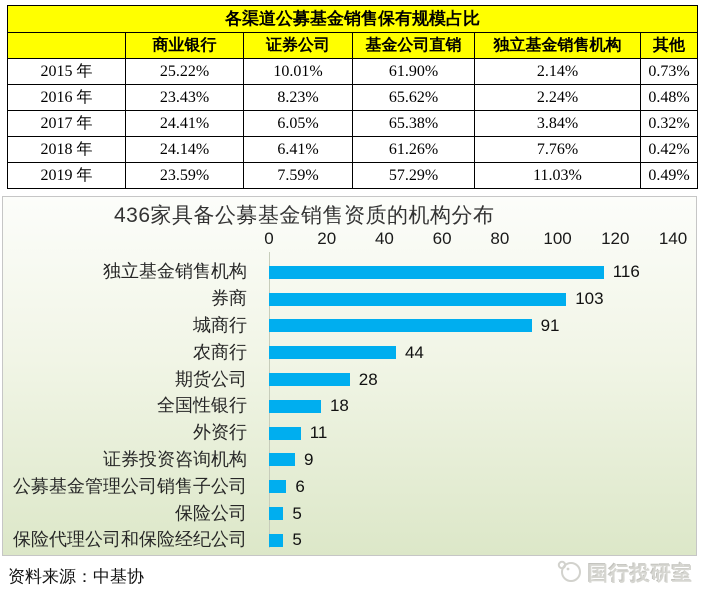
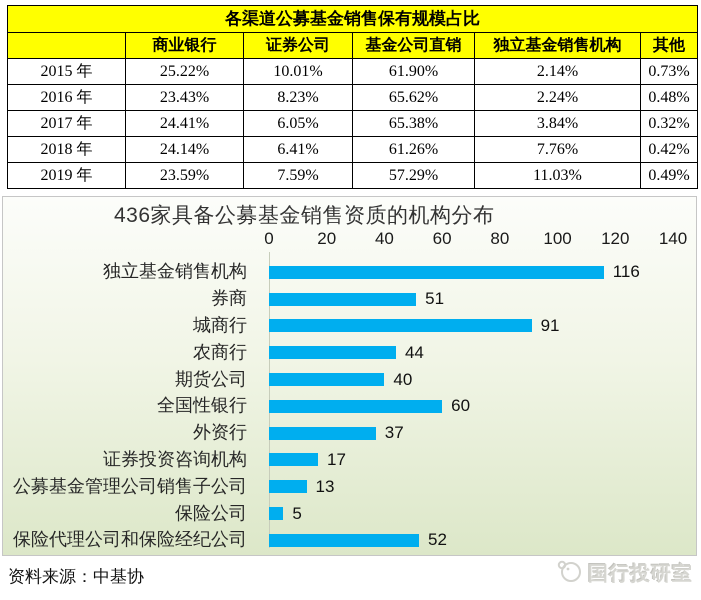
券商: 103 -> 51
期货公司: 28 -> 40
全国性银行: 18 -> 60
外资行: 11 -> 37
证券投资咨询机构: 9 -> 17
公募基金管理公司销售子公司: 6 -> 13
保险代理公司和保险经纪公司: 5 -> 52
